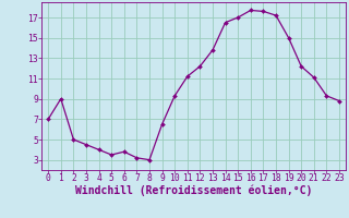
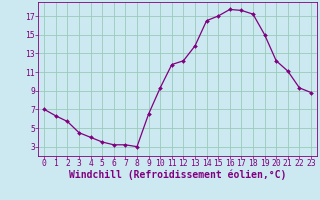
1: 9.0 -> 6.3
2: 5.0 -> 5.7
6: 3.8 -> 3.2
11: 11.2 -> 11.8
